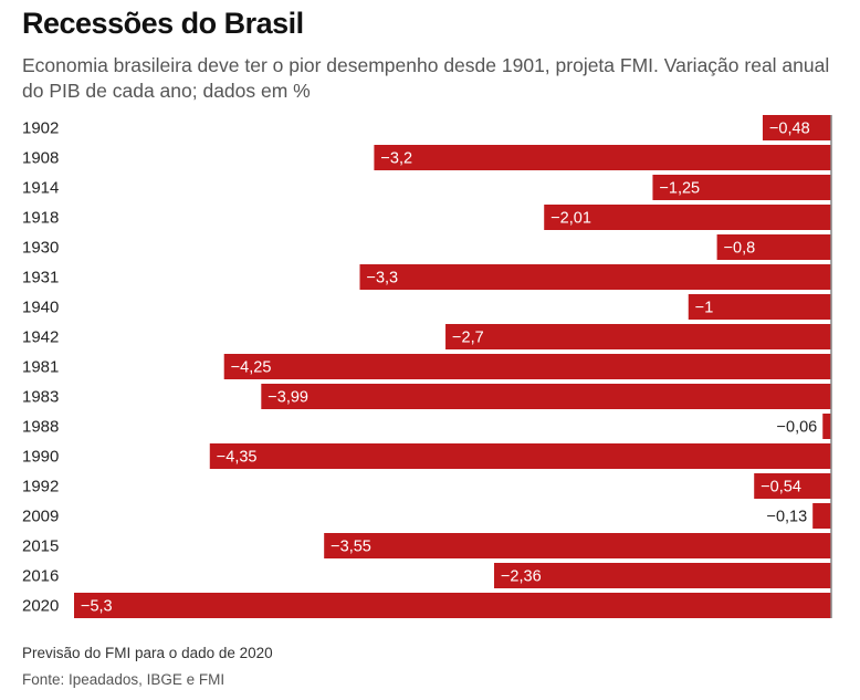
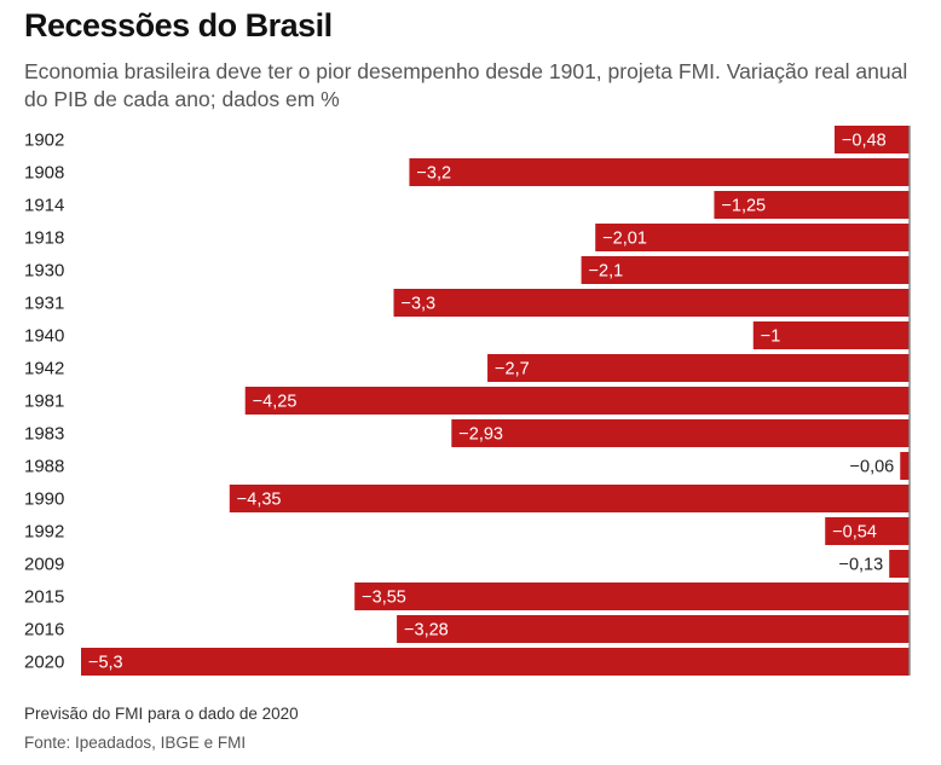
1930: −0,8 -> −2,1
1983: −3,99 -> −2,93
2016: −2,36 -> −3,28
